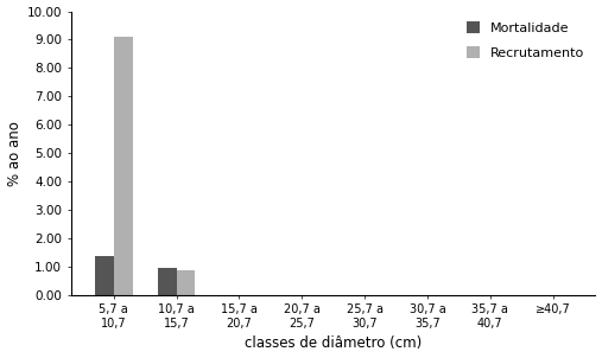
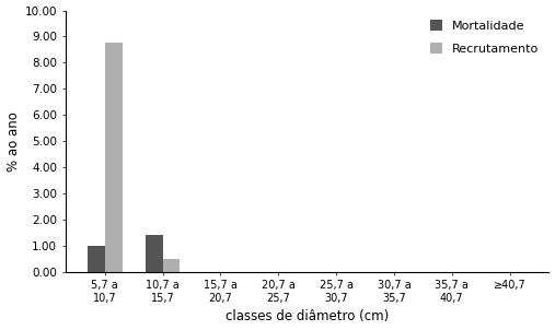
Mortalidade/5,7 a 10,7: 1.35 -> 1.00
Recrutamento/5,7 a 10,7: 9.10 -> 8.75
Mortalidade/10,7 a 15,7: 0.95 -> 1.40
Recrutamento/10,7 a 15,7: 0.85 -> 0.50
